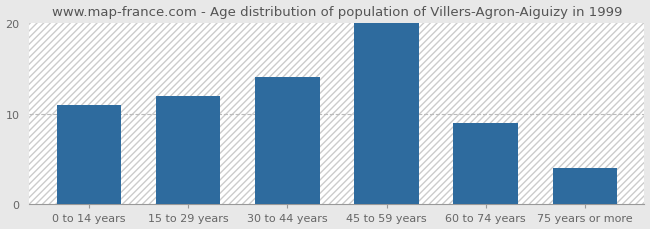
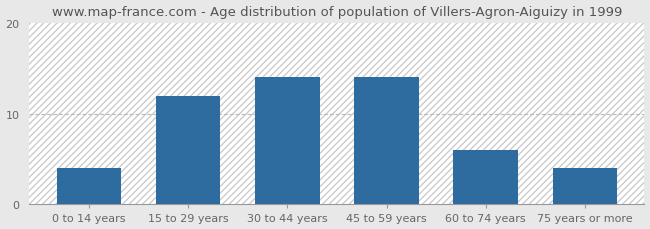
0 to 14 years: 11 -> 4
45 to 59 years: 20 -> 14
60 to 74 years: 9 -> 6
